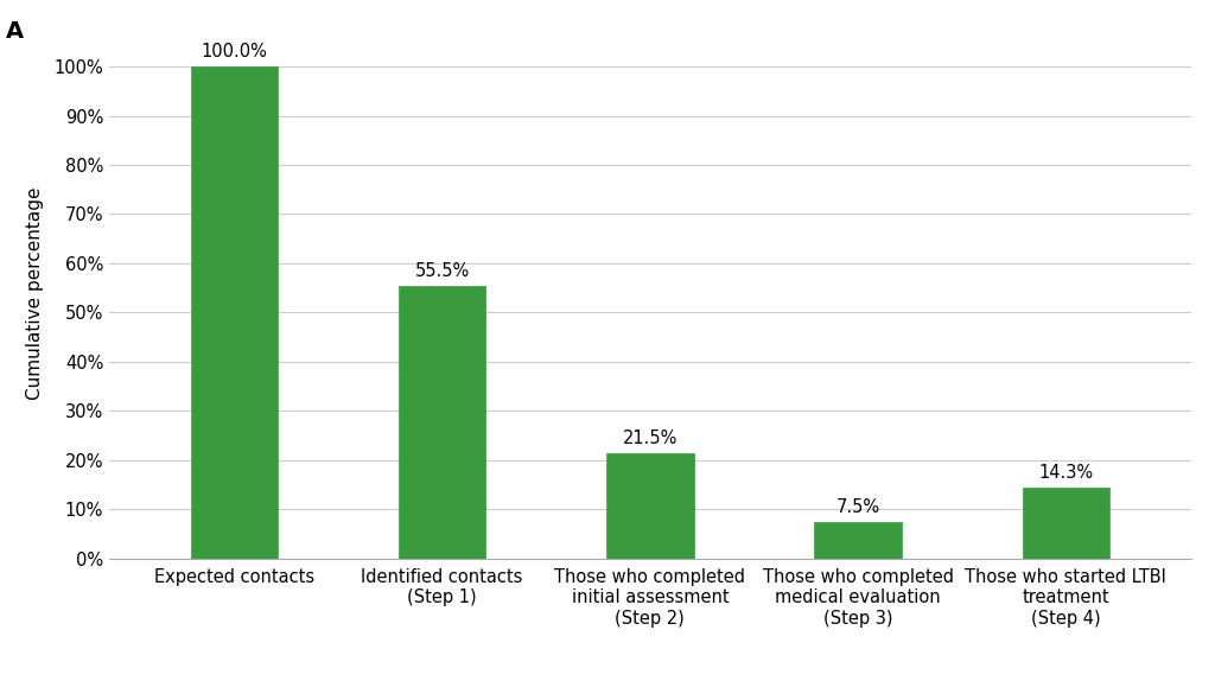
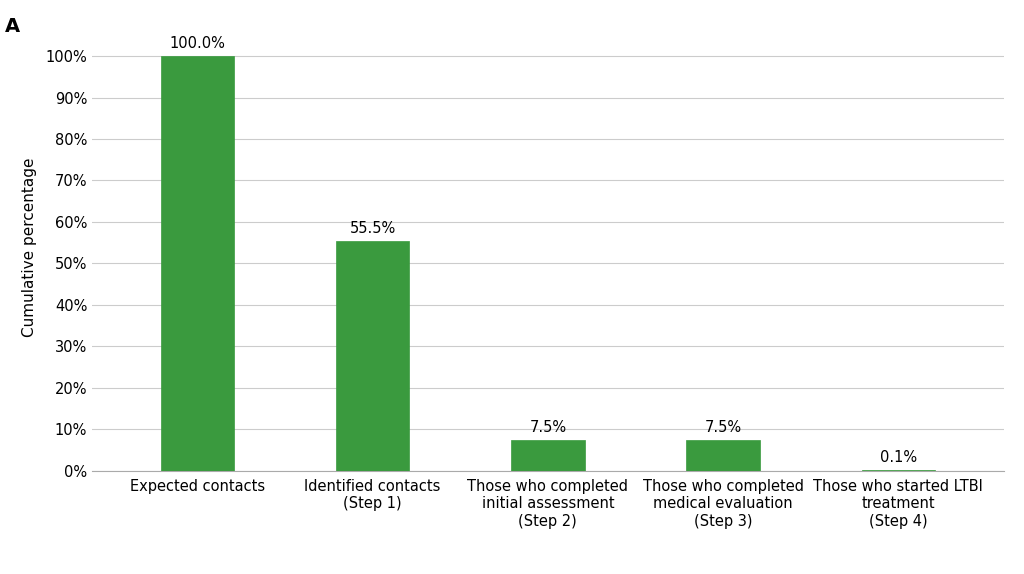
Those who completed initial assessment (Step 2): 21.5% -> 7.5%
Those who started LTBI treatment (Step 4): 14.3% -> 0.1%
